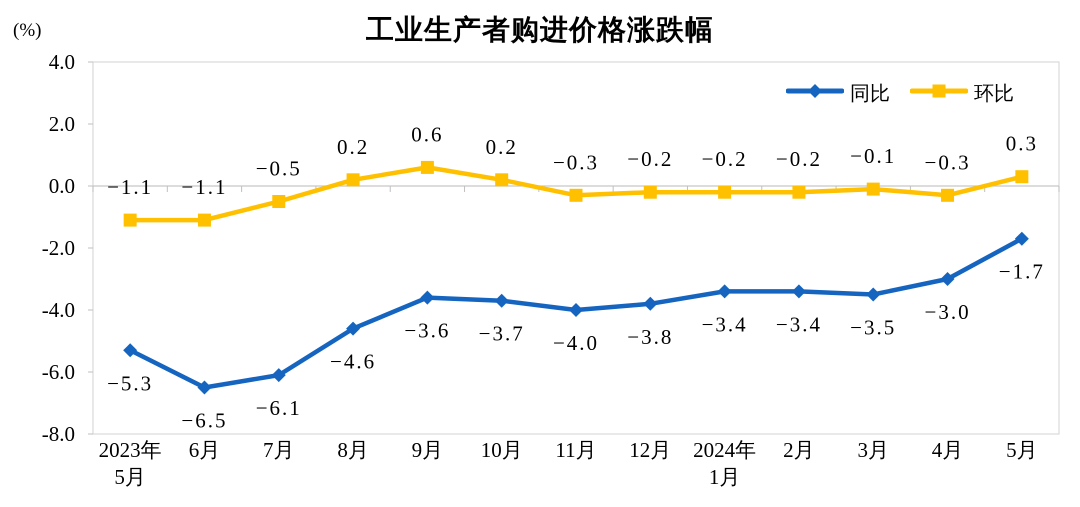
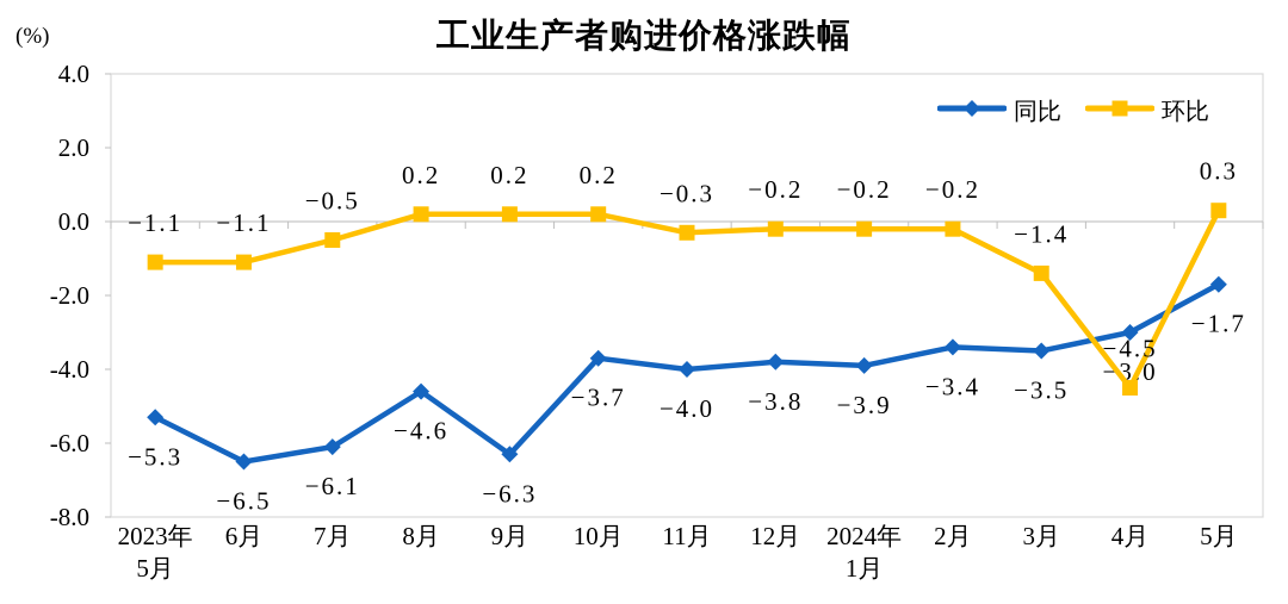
同比/9月: −3.6 -> −6.3
环比/9月: 0.6 -> 0.2
同比/2024年 1月: −3.4 -> −3.9
环比/3月: −0.1 -> −1.4
环比/4月: −0.3 -> −4.5
